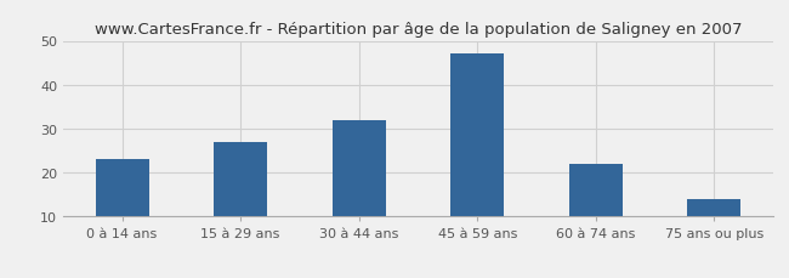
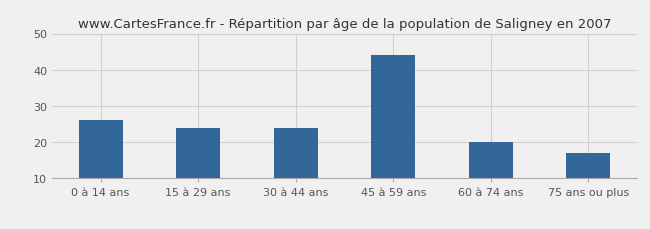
0 à 14 ans: 23 -> 26
15 à 29 ans: 27 -> 24
30 à 44 ans: 32 -> 24
45 à 59 ans: 47 -> 44
60 à 74 ans: 22 -> 20
75 ans ou plus: 14 -> 17
